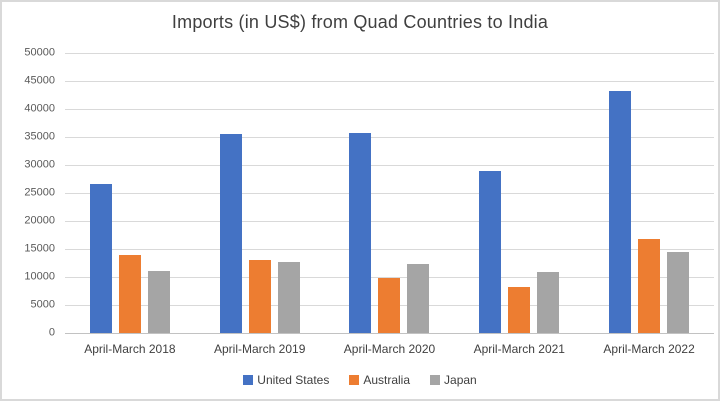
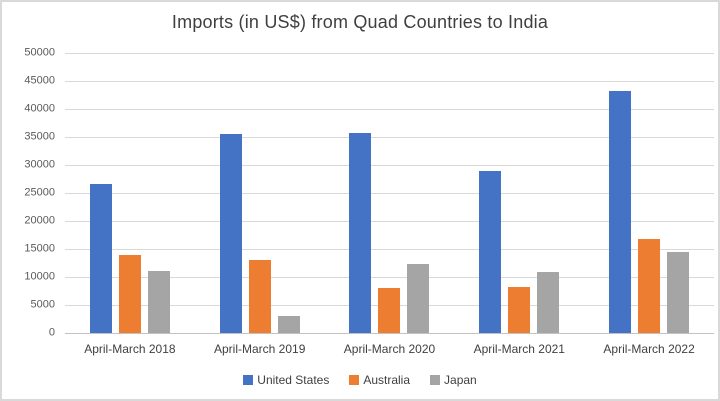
Japan/April-March 2019: 13000 -> 3000
Australia/April-March 2020: 10000 -> 8000
